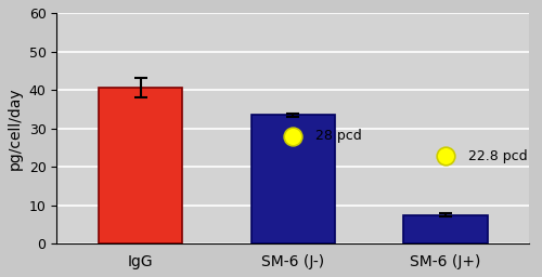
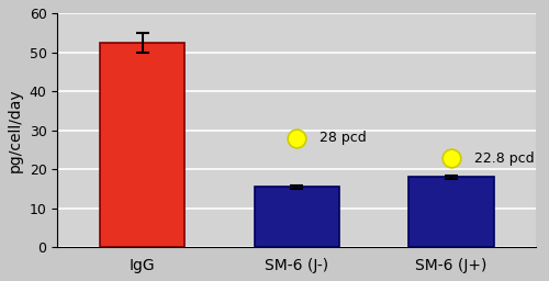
IgG: 40.5 -> 52.5
SM-6 (J-): 33.5 -> 15.5
SM-6 (J+): 7.5 -> 18.0
